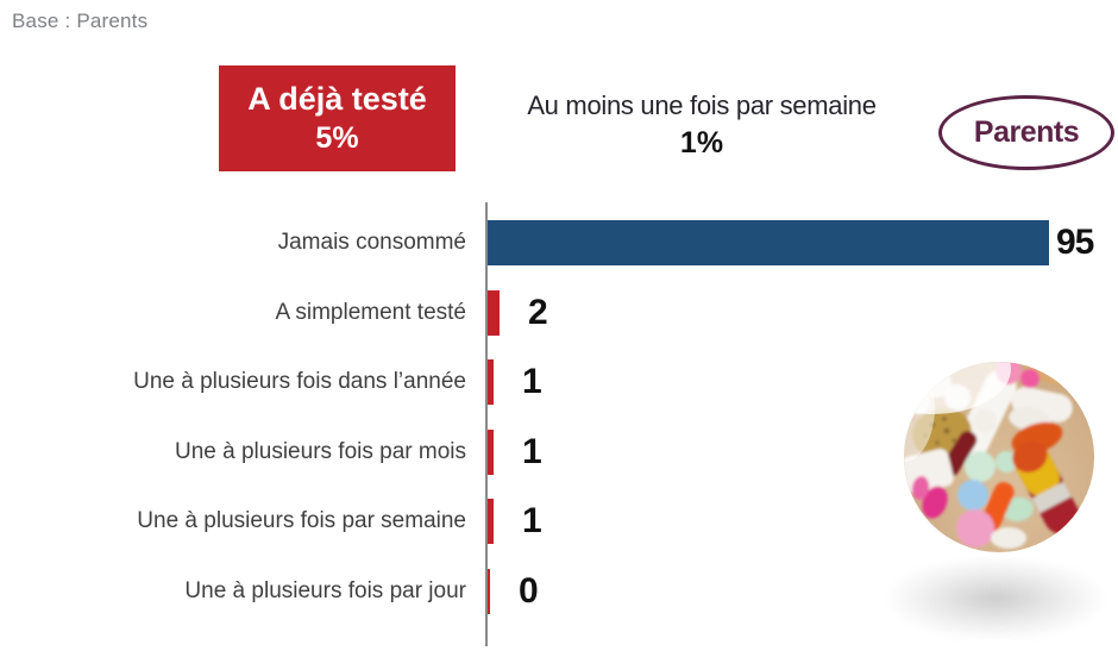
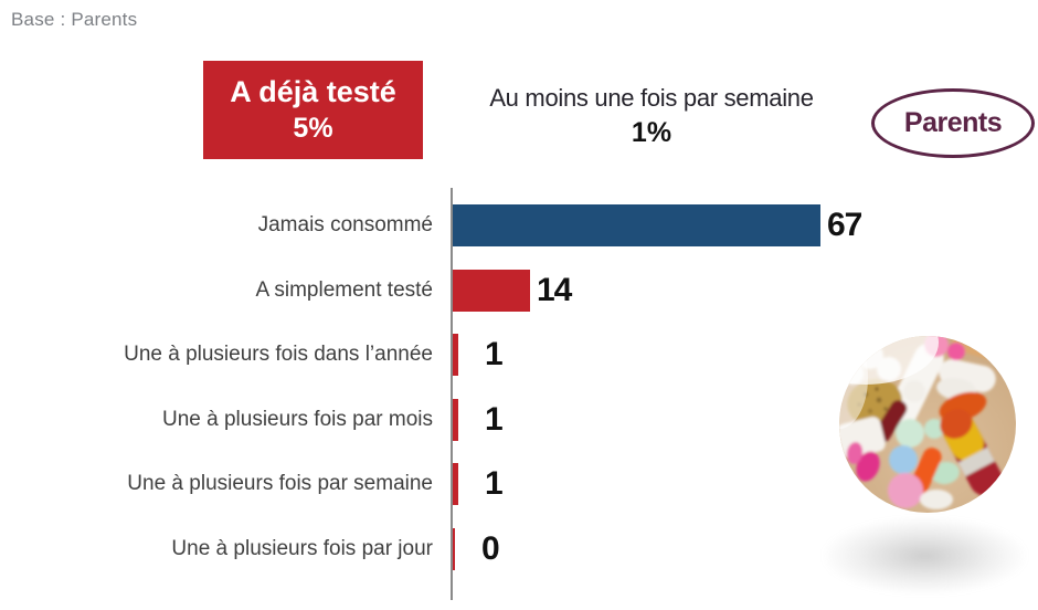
Jamais consommé: 95 -> 67
A simplement testé: 2 -> 14
